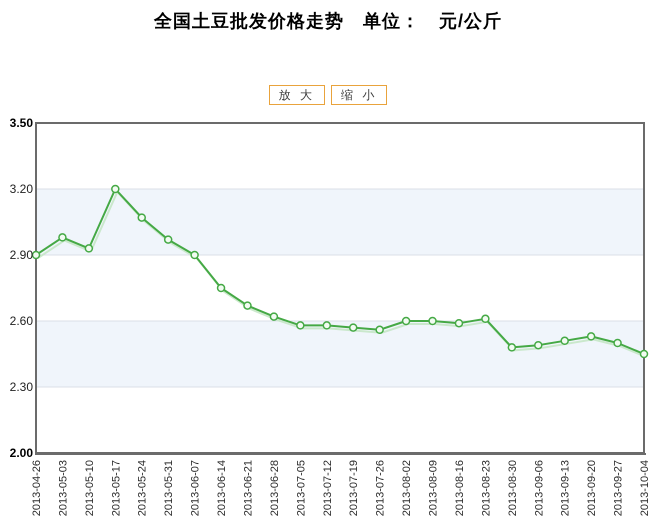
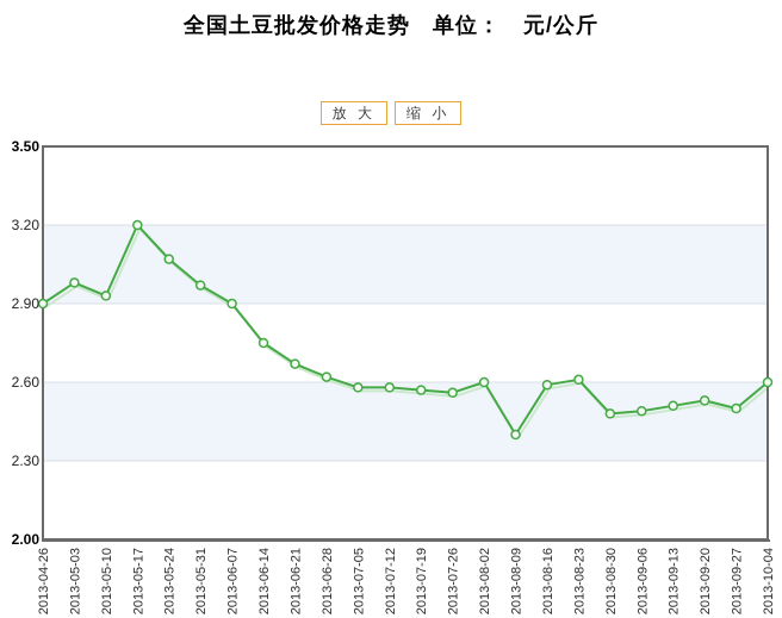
2013-08-09: 2.60 -> 2.40
2013-10-04: 2.45 -> 2.60
